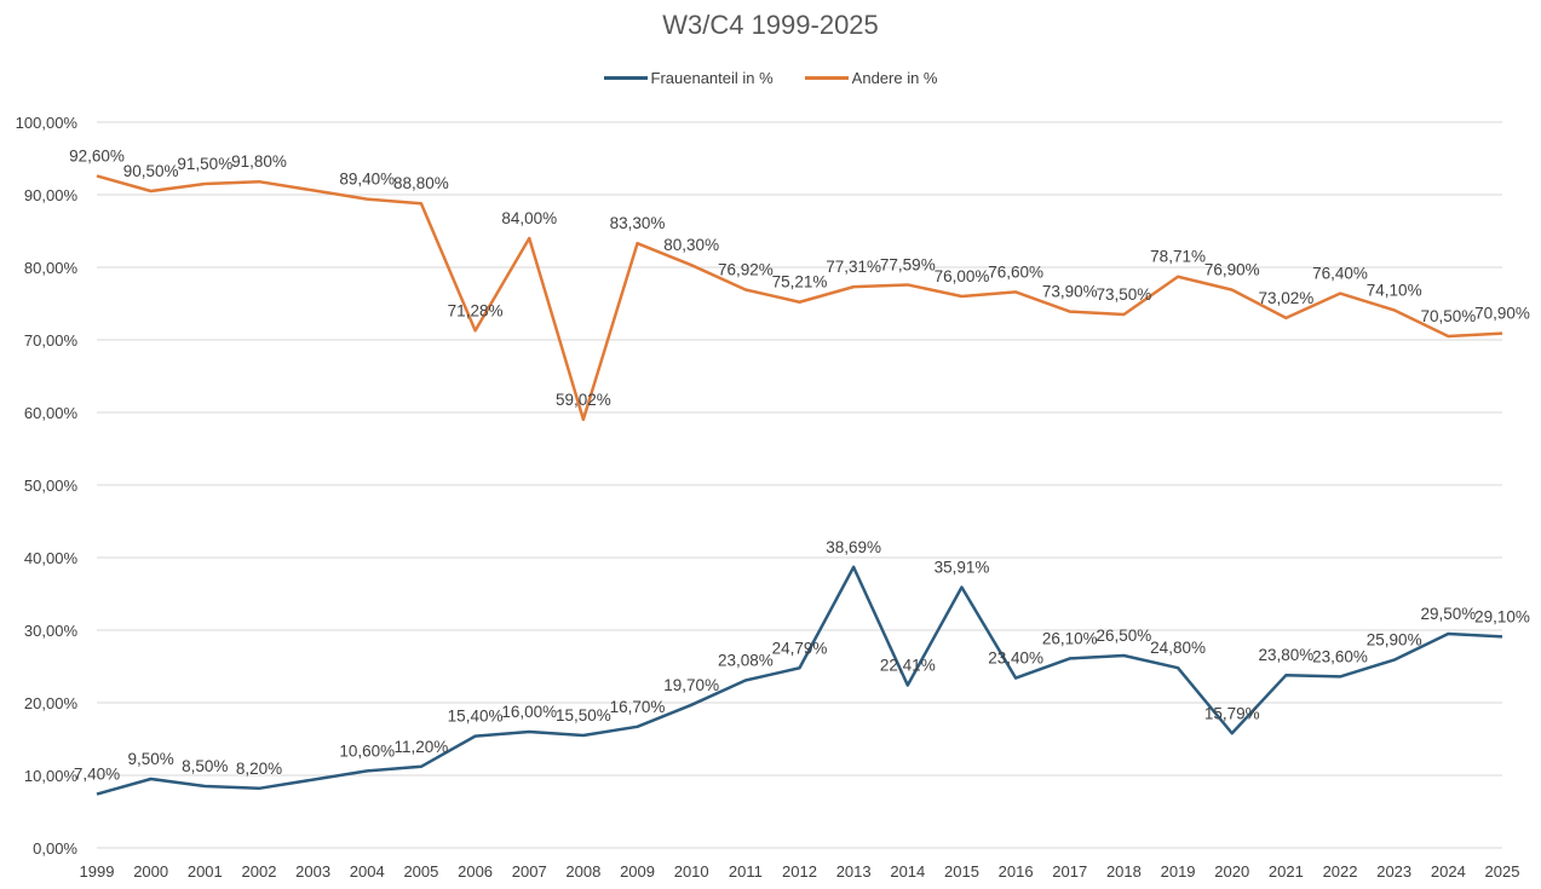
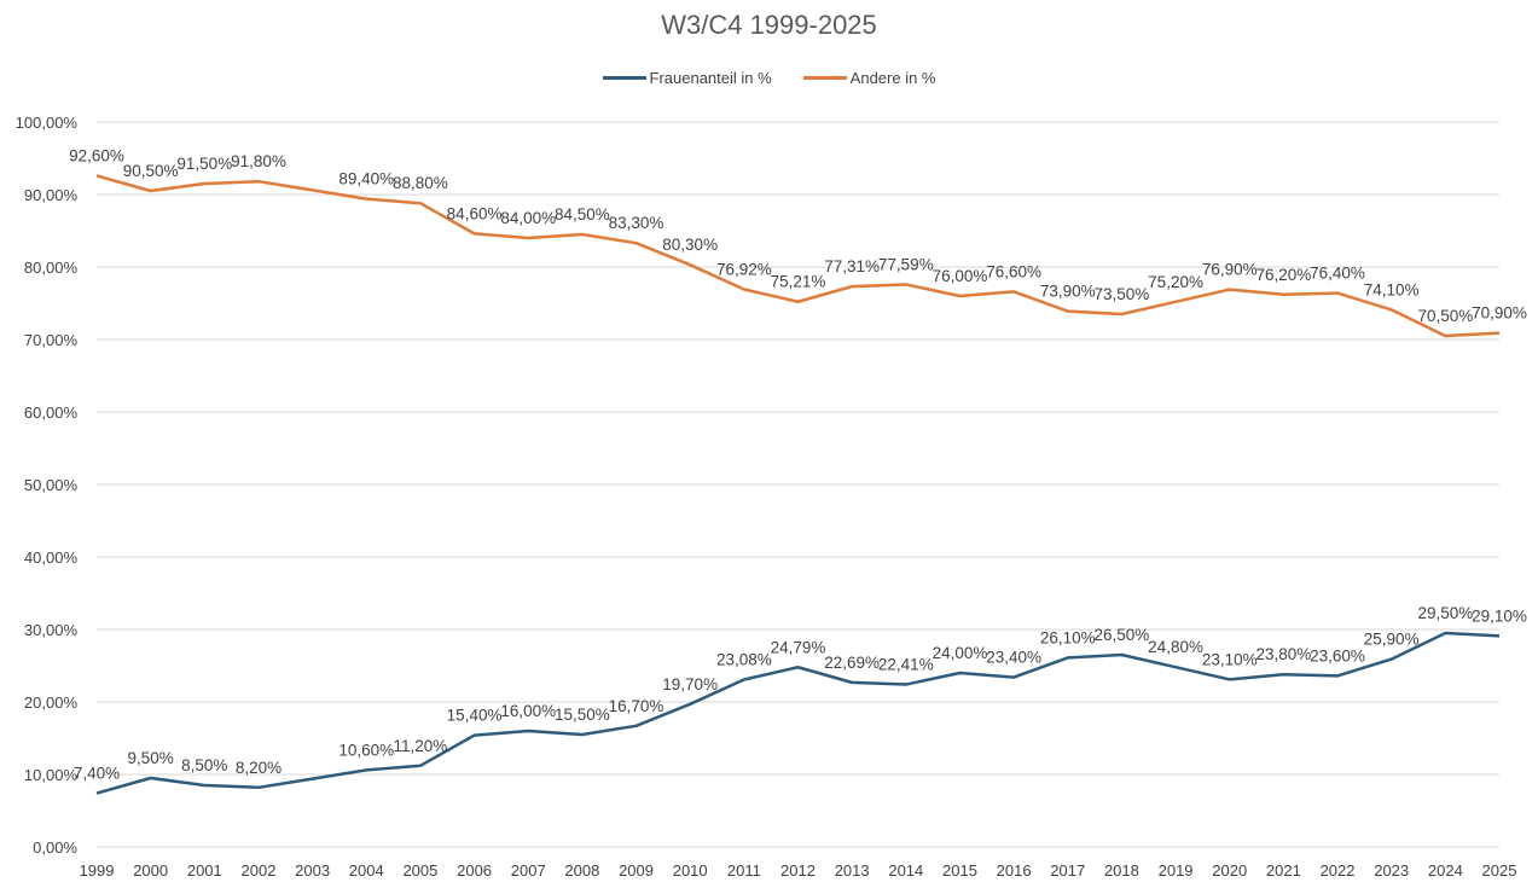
Andere in %/2006: 71,28% -> 84,60%
Andere in %/2008: 59,02% -> 84,50%
Frauenanteil in %/2013: 38,69% -> 22,69%
Frauenanteil in %/2015: 35,91% -> 24,00%
Andere in %/2019: 78,71% -> 75,20%
Frauenanteil in %/2020: 15,79% -> 23,10%
Andere in %/2021: 73,02% -> 76,20%
